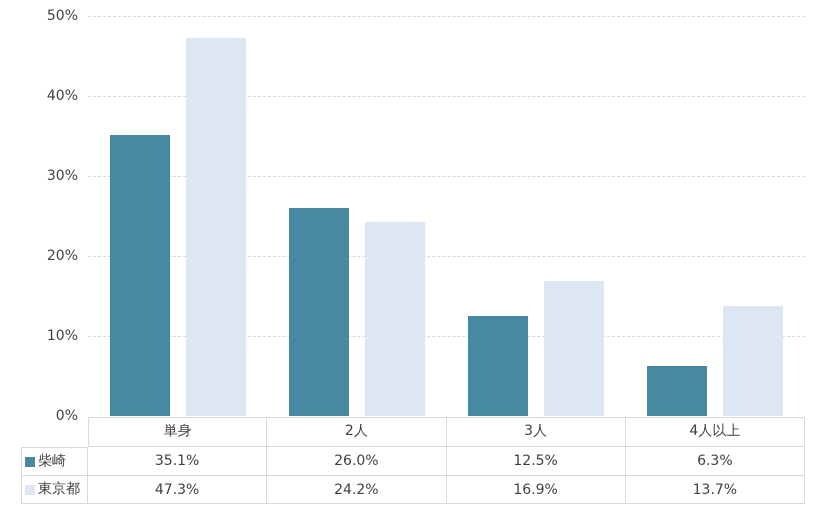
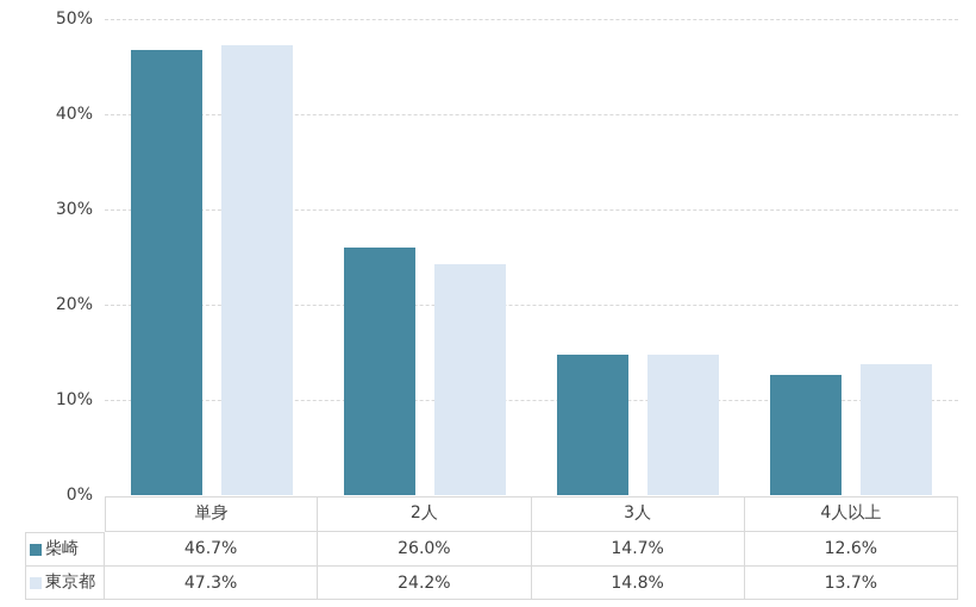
柴崎/単身: 35.1% -> 46.7%
柴崎/3人: 12.5% -> 14.7%
東京都/3人: 16.9% -> 14.8%
柴崎/4人以上: 6.3% -> 12.6%
